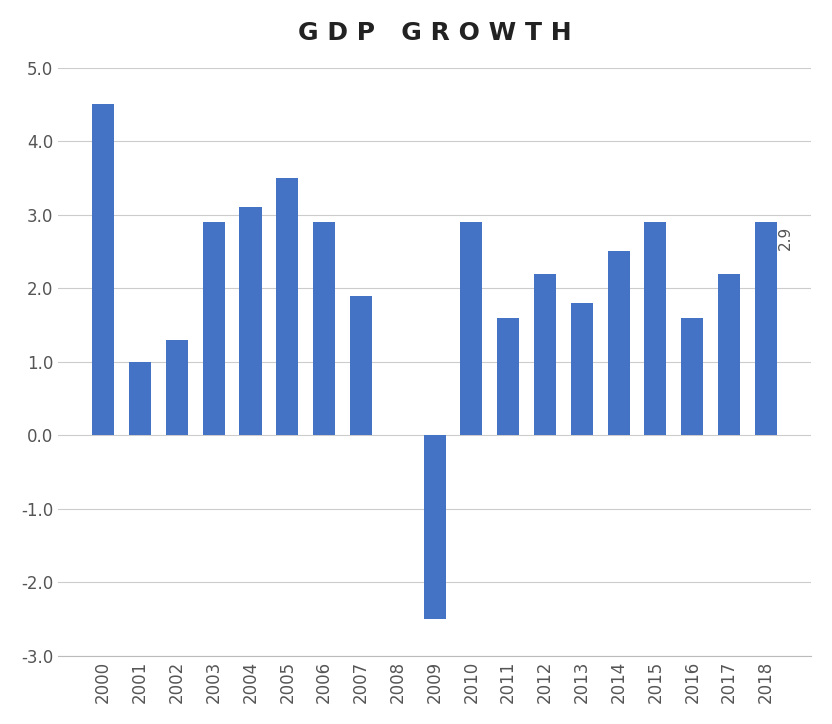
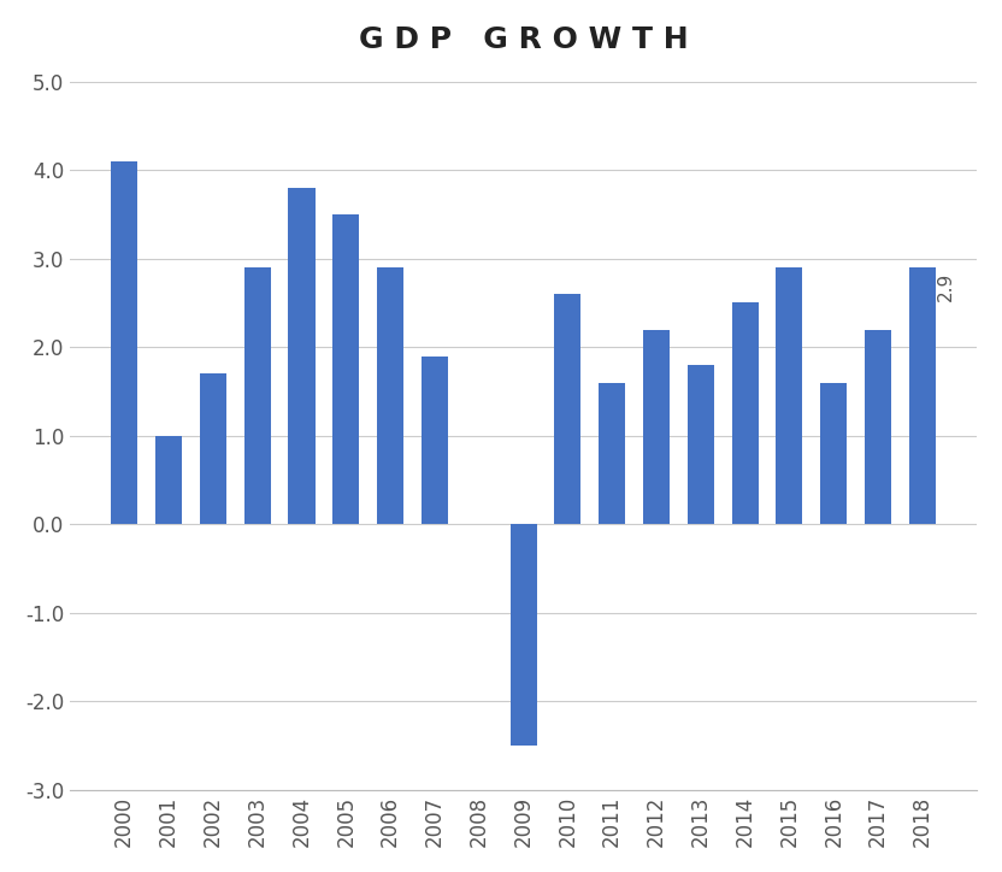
2000: 4.5 -> 4.1
2002: 1.3 -> 1.7
2004: 3.1 -> 3.8
2010: 2.9 -> 2.6
